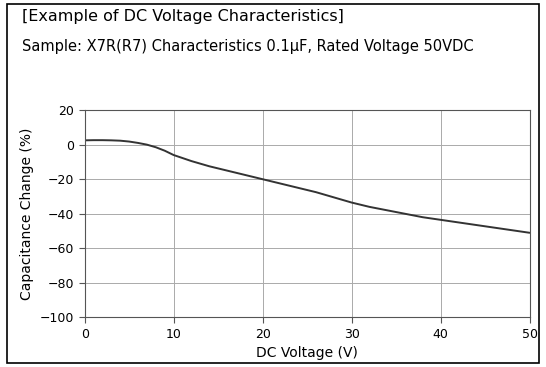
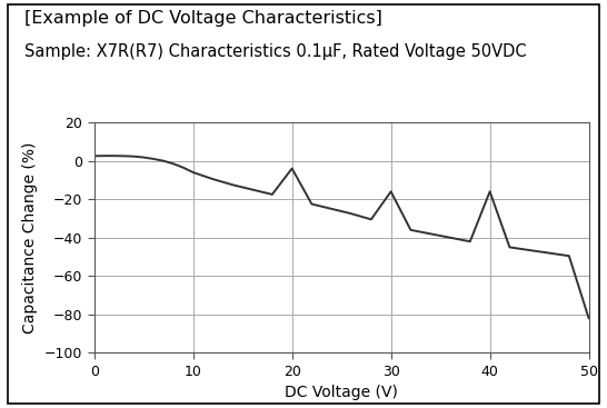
20: -20 -> -4
30: -34 -> -16
40: -44 -> -16
50: -51 -> -82
